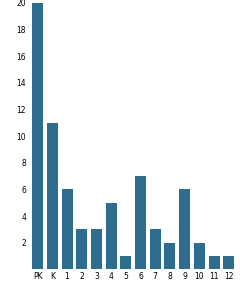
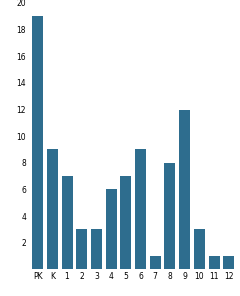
PK: 20 -> 19
K: 11 -> 9
1: 6 -> 7
4: 5 -> 6
5: 1 -> 7
6: 7 -> 9
7: 3 -> 1
8: 2 -> 8
9: 6 -> 12
10: 2 -> 3
